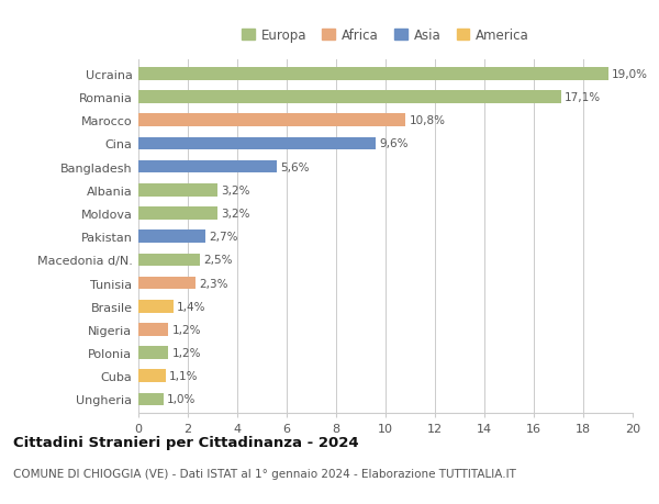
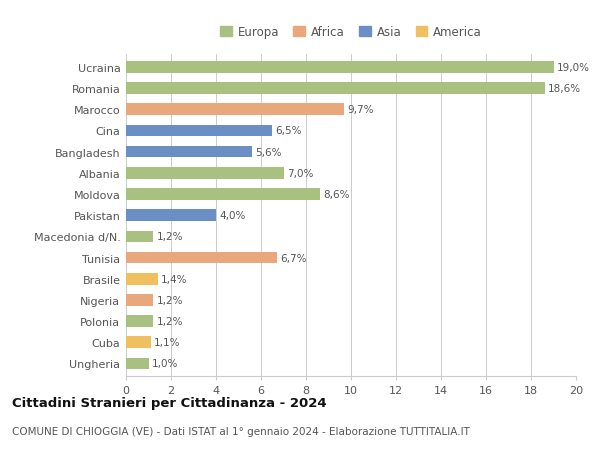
Romania: 17,1% -> 18,6%
Marocco: 10,8% -> 9,7%
Cina: 9,6% -> 6,5%
Albania: 3,2% -> 7,0%
Moldova: 3,2% -> 8,6%
Pakistan: 2,7% -> 4,0%
Macedonia d/N.: 2,5% -> 1,2%
Tunisia: 2,3% -> 6,7%
